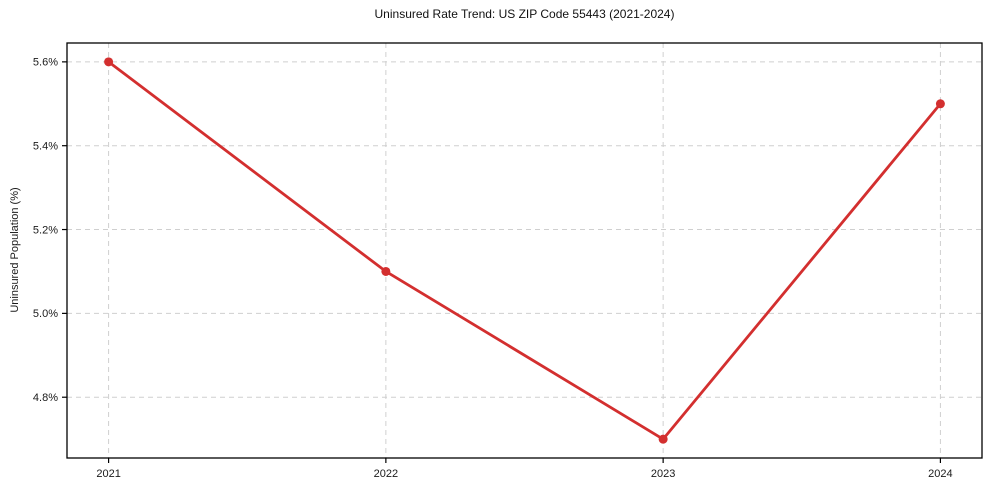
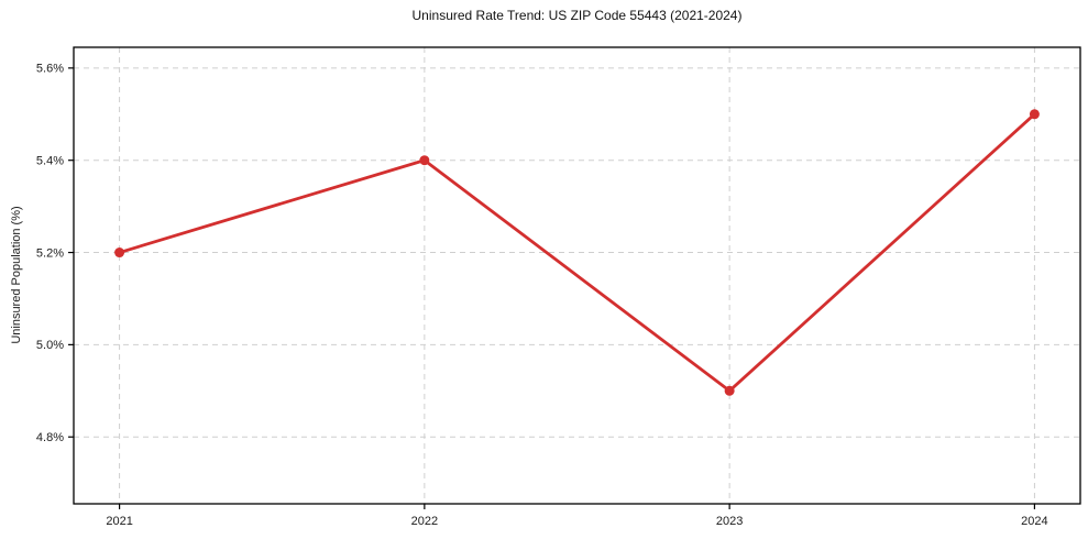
2021: 5.6% -> 5.2%
2022: 5.1% -> 5.4%
2023: 4.7% -> 4.9%
